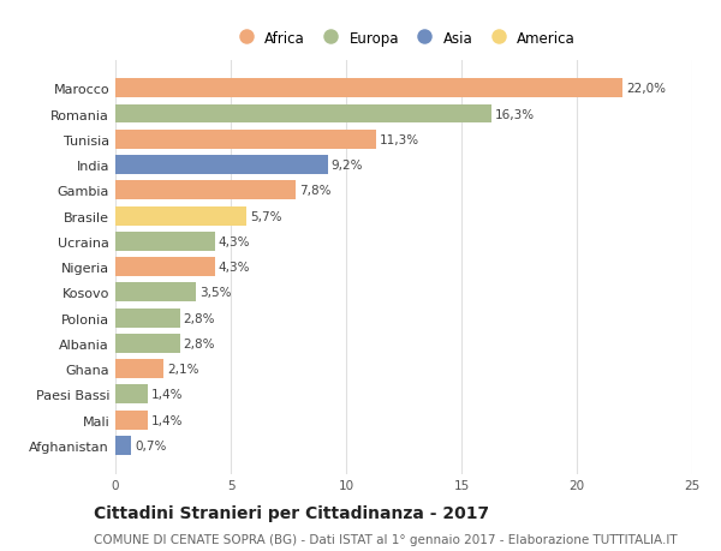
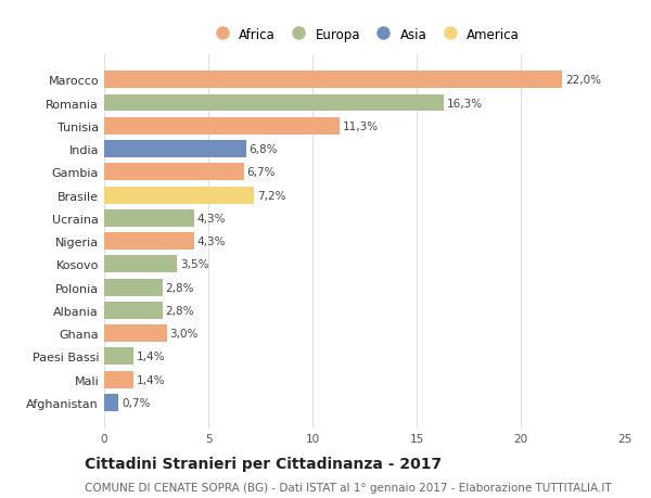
India: 9,2% -> 6,8%
Gambia: 7,8% -> 6,7%
Brasile: 5,7% -> 7,2%
Ghana: 2,1% -> 3,0%
